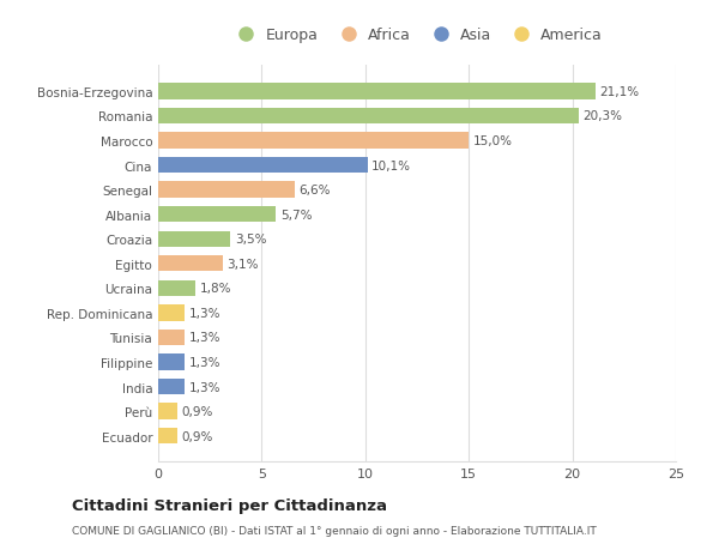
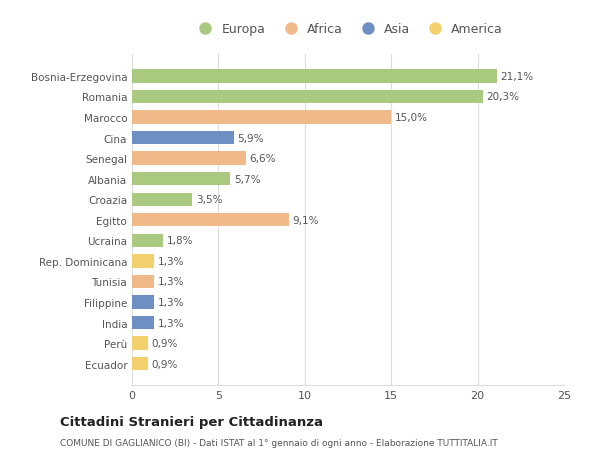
Cina: 10,1% -> 5,9%
Egitto: 3,1% -> 9,1%
